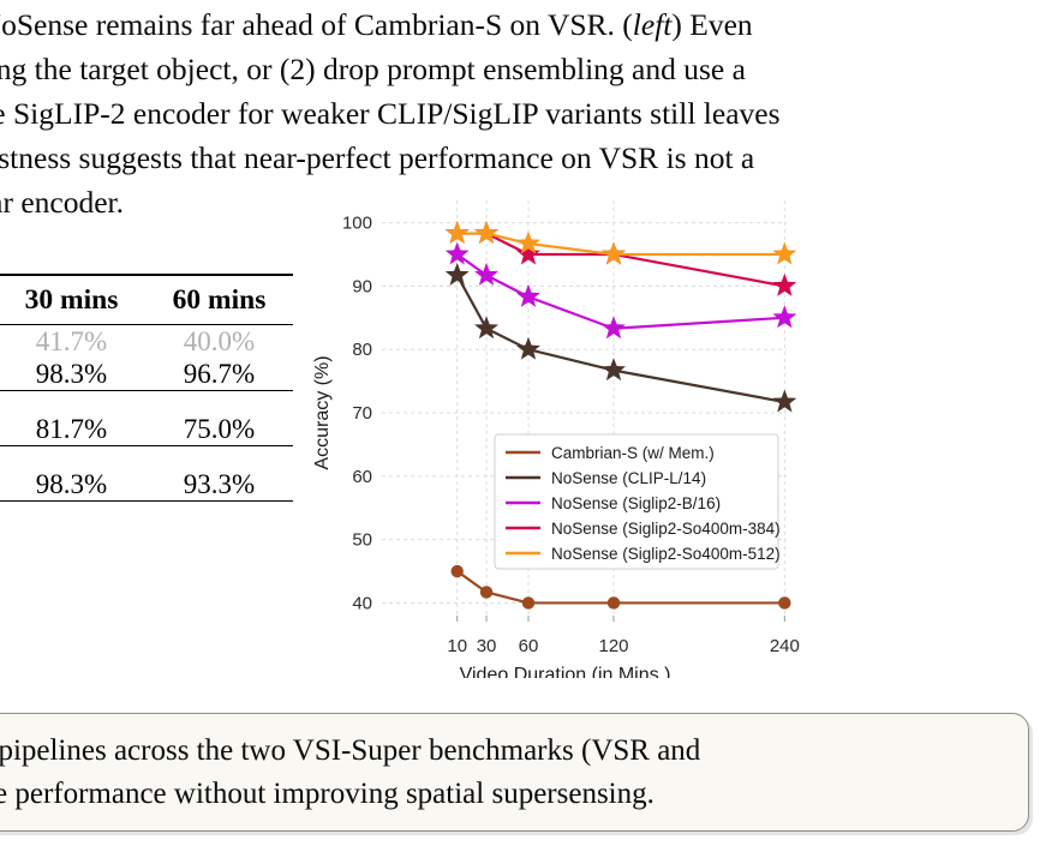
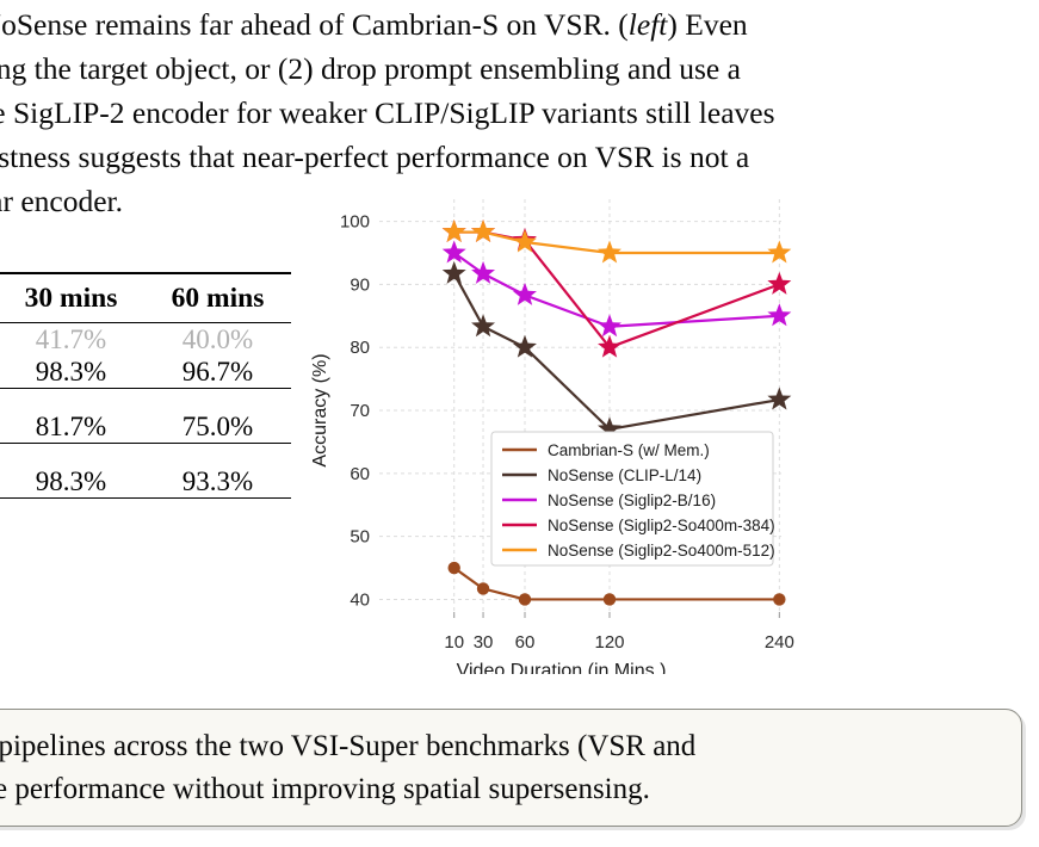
NoSense (Siglip2-So400m-384)/60: 95 -> 97
NoSense (CLIP-L/14)/120: 77 -> 67
NoSense (Siglip2-So400m-384)/120: 95 -> 80
